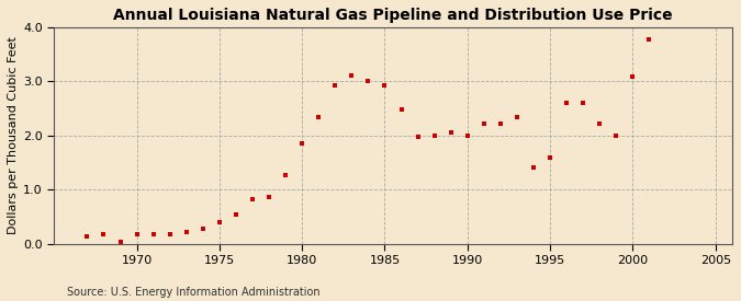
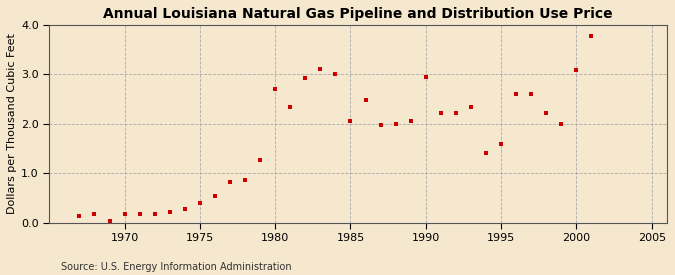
1980: 1.85 -> 2.70
1985: 2.93 -> 2.05
1990: 2.00 -> 2.95
